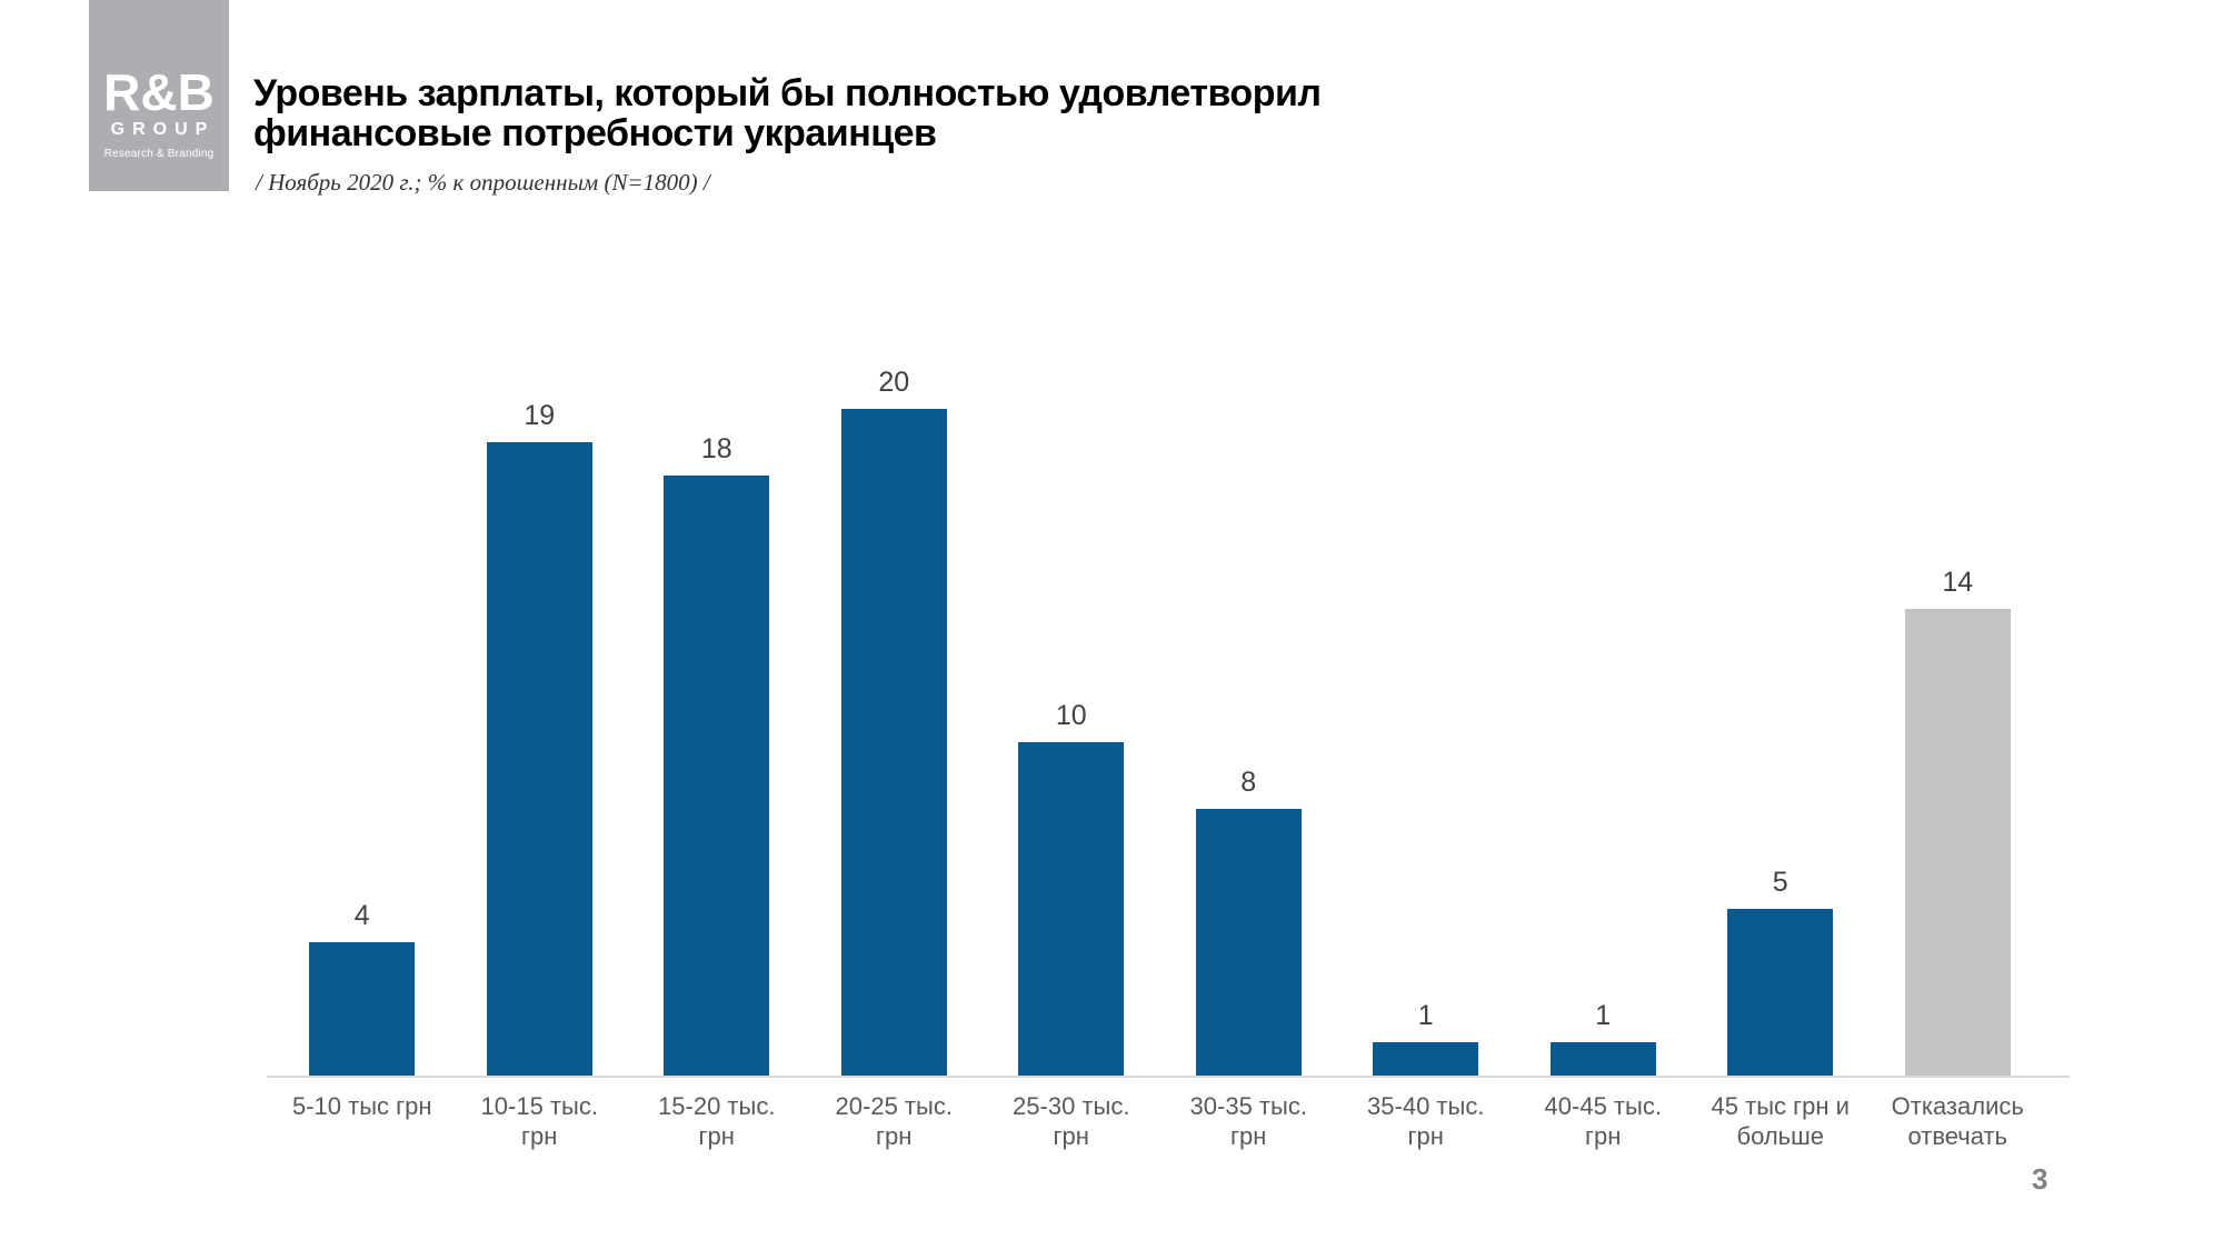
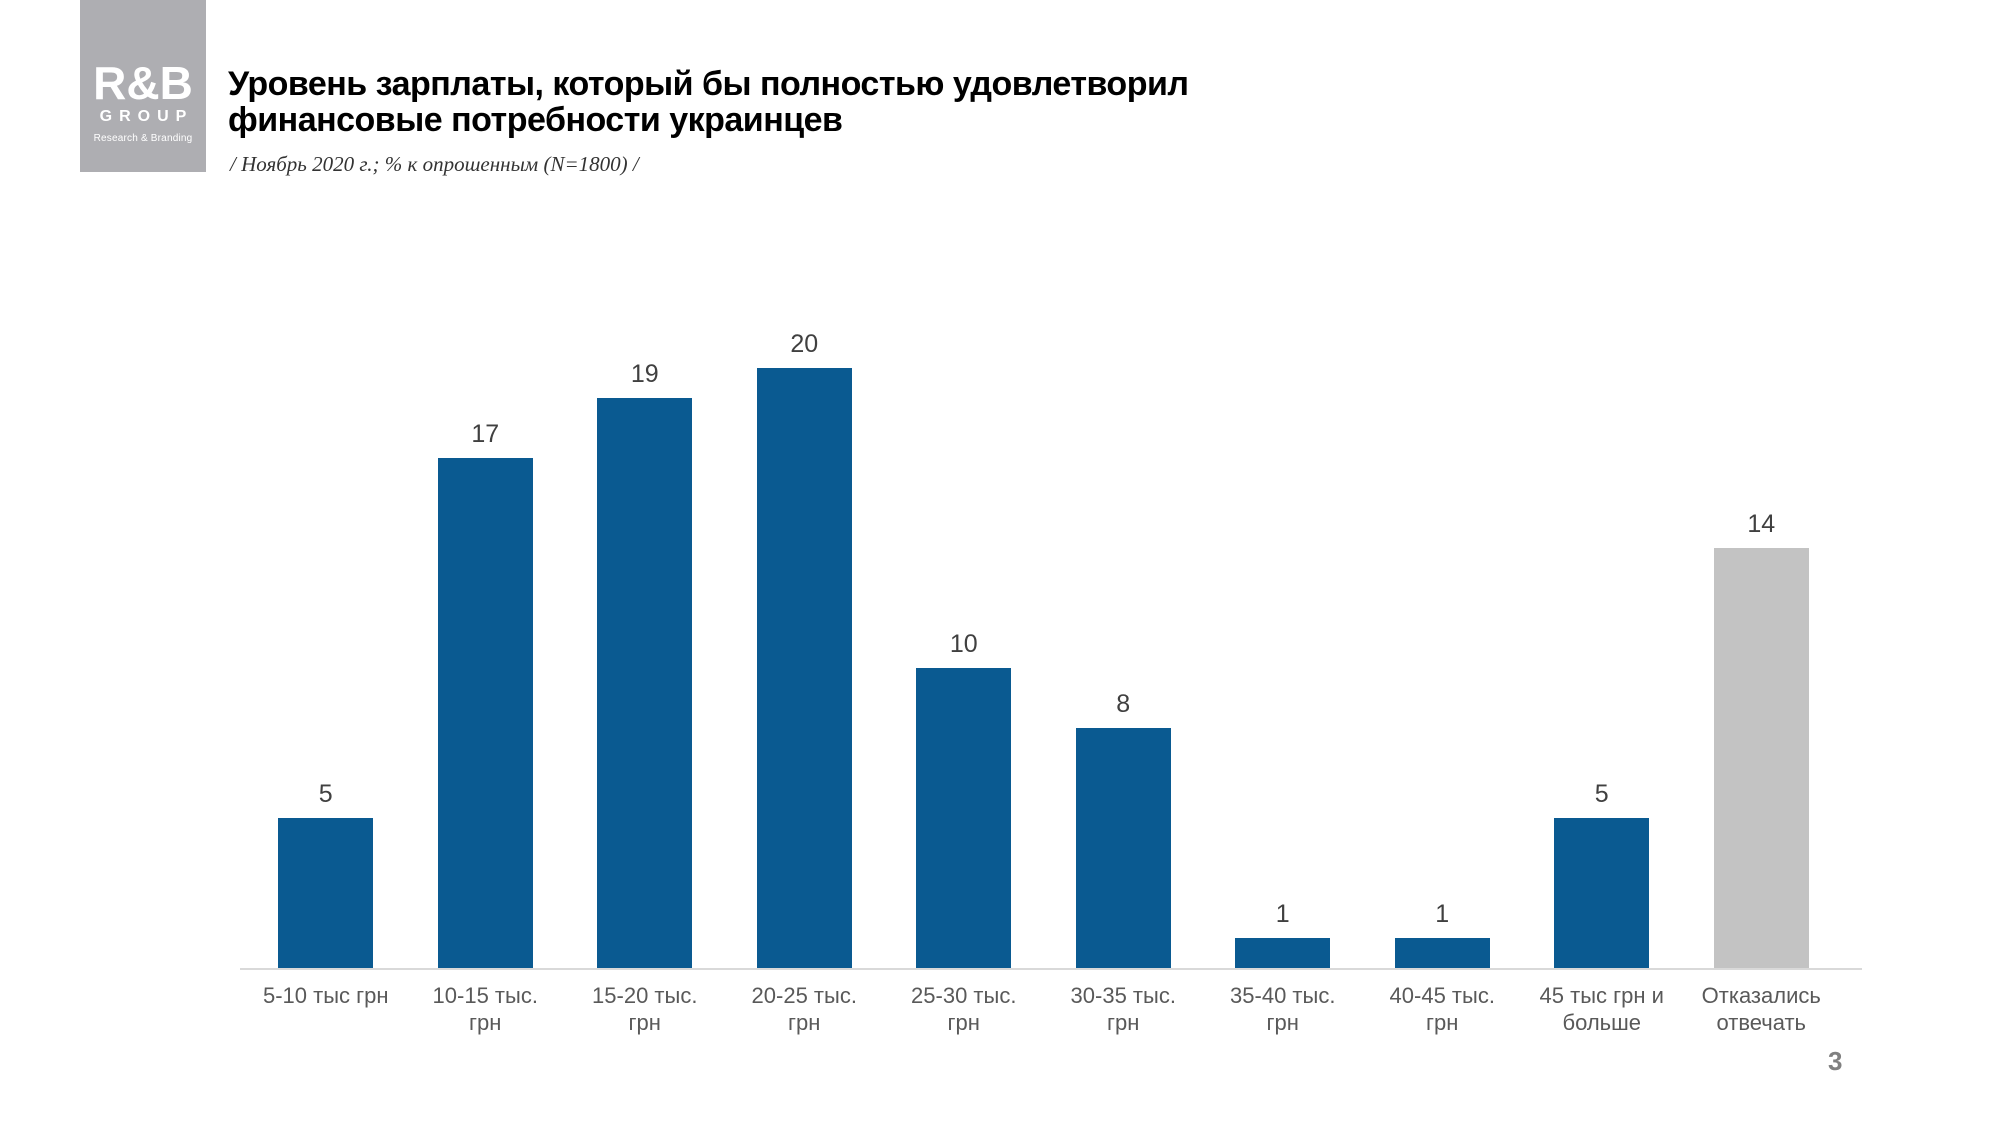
5-10 тыс грн: 4 -> 5
10-15 тыс. грн: 19 -> 17
15-20 тыс. грн: 18 -> 19
